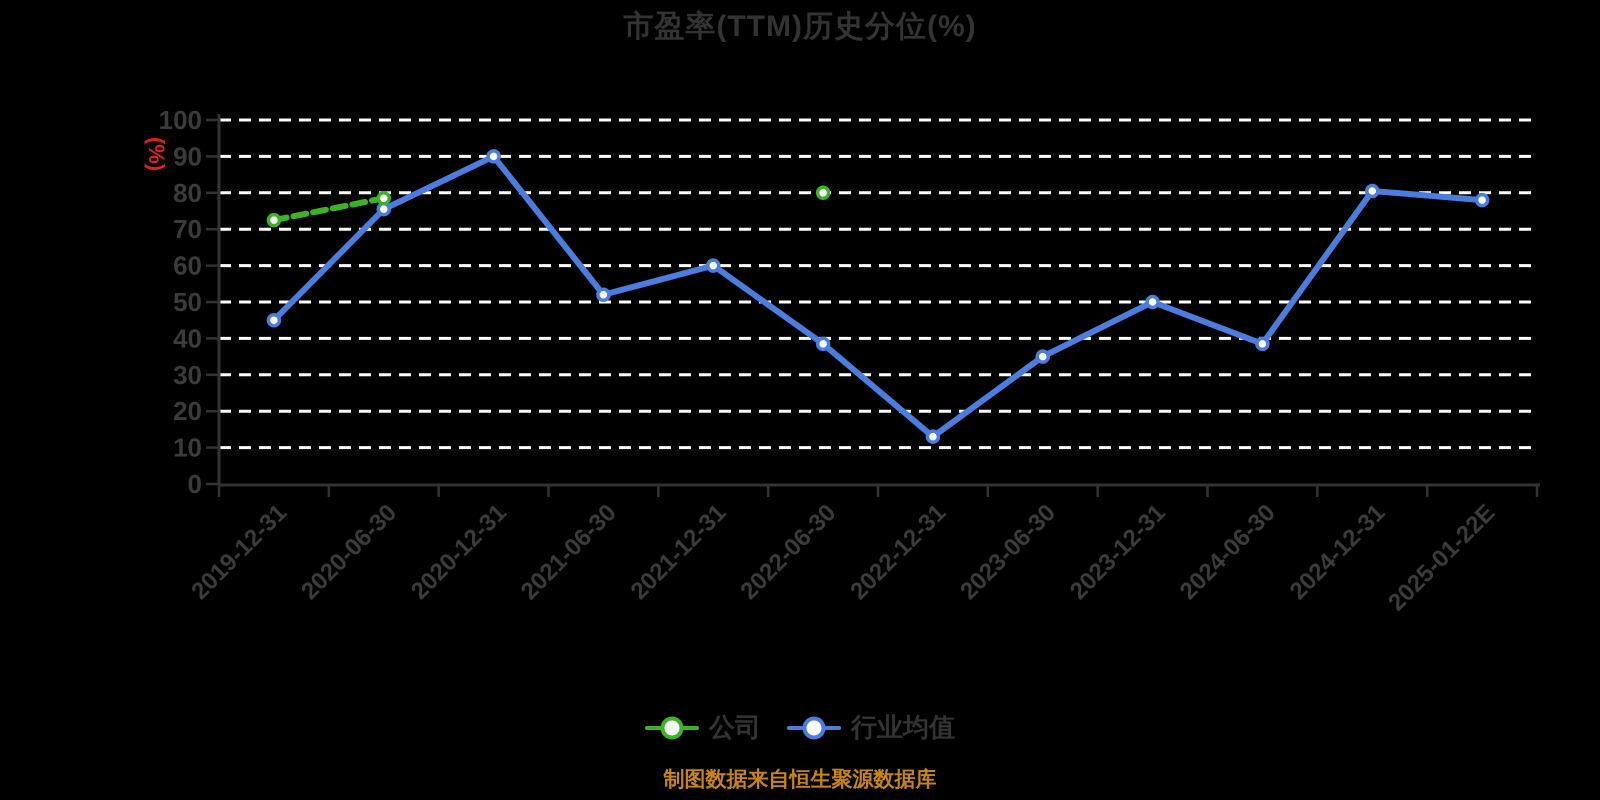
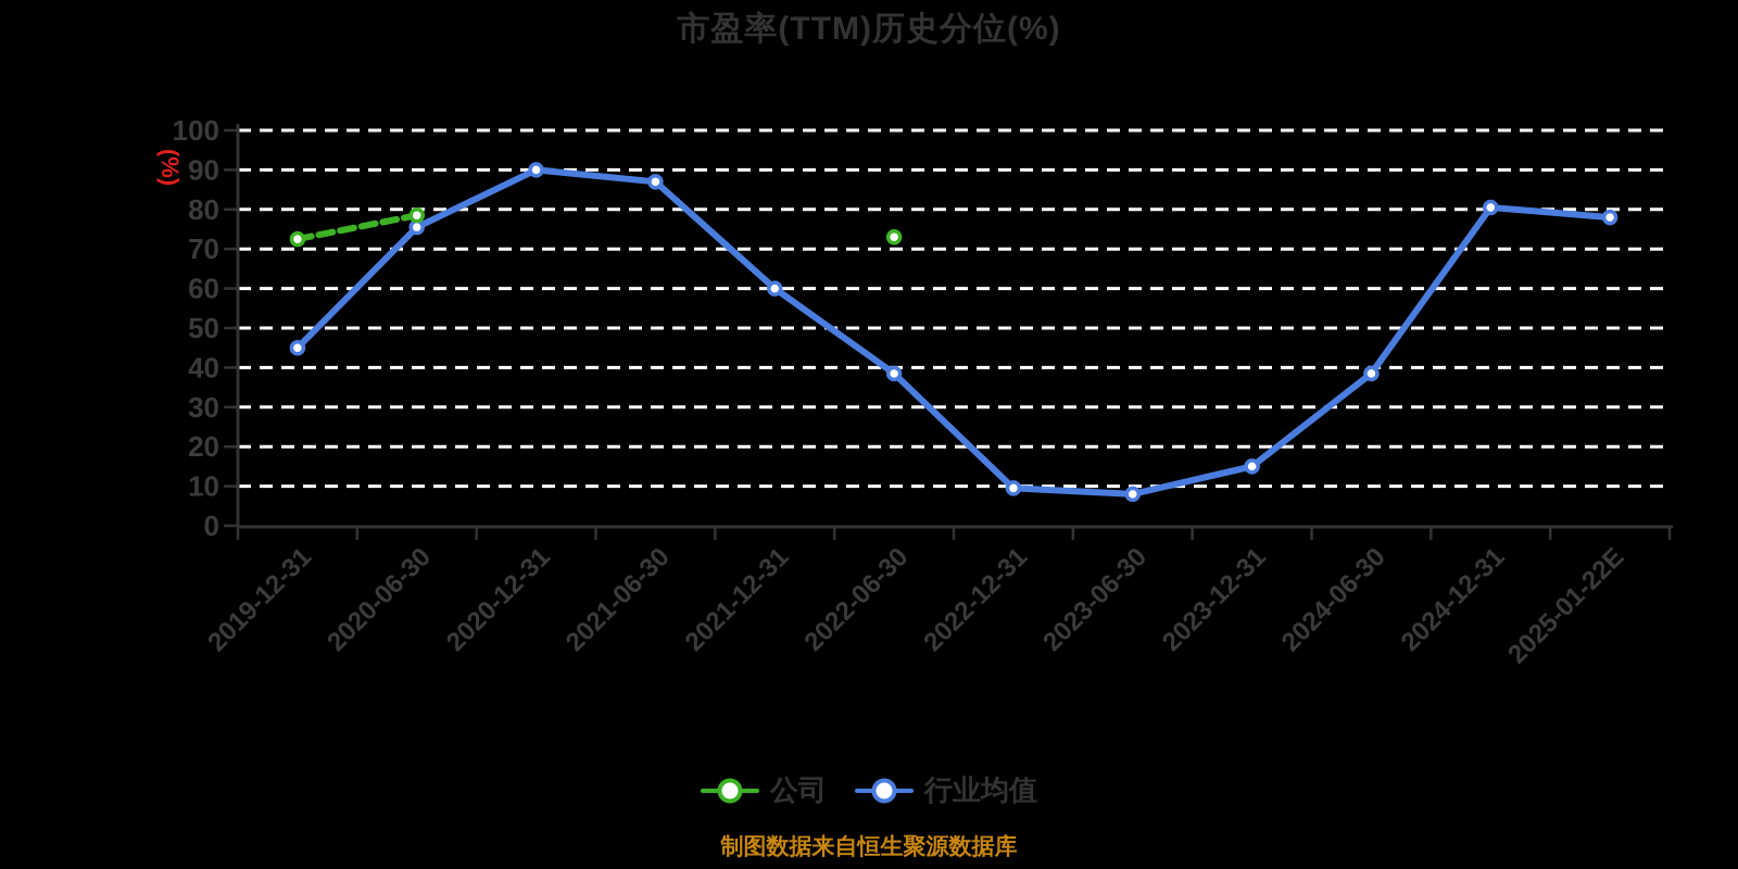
行业均值/2021-06-30: 52 -> 87
公司/2022-06-30: 80 -> 73
行业均值/2022-12-31: 13 -> 10
行业均值/2023-06-30: 35 -> 8
行业均值/2023-12-31: 50 -> 15
